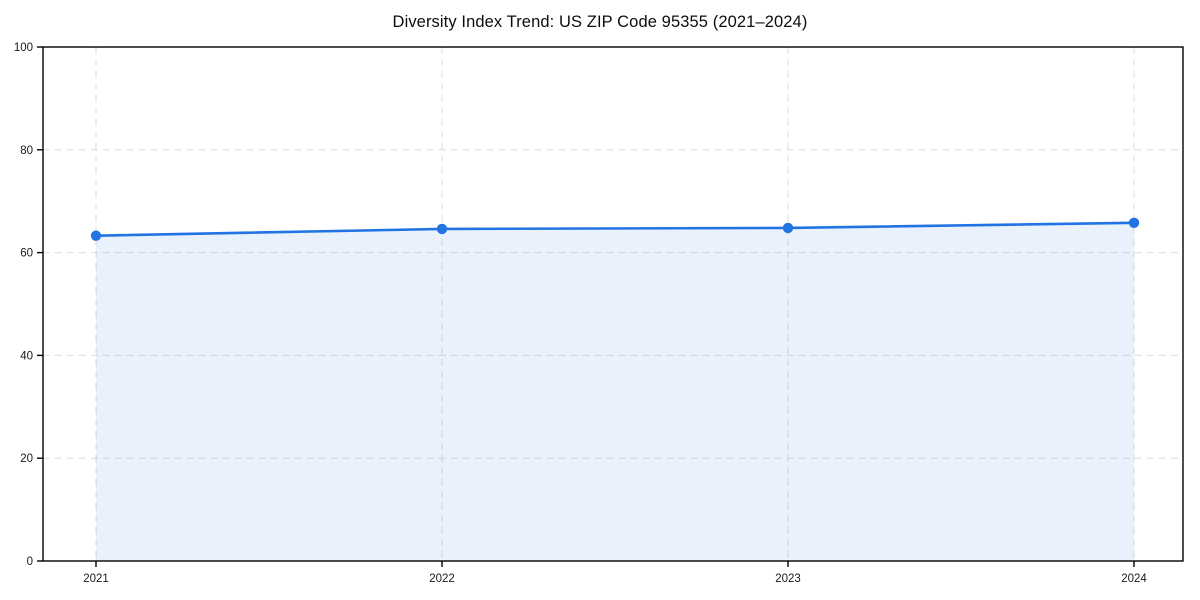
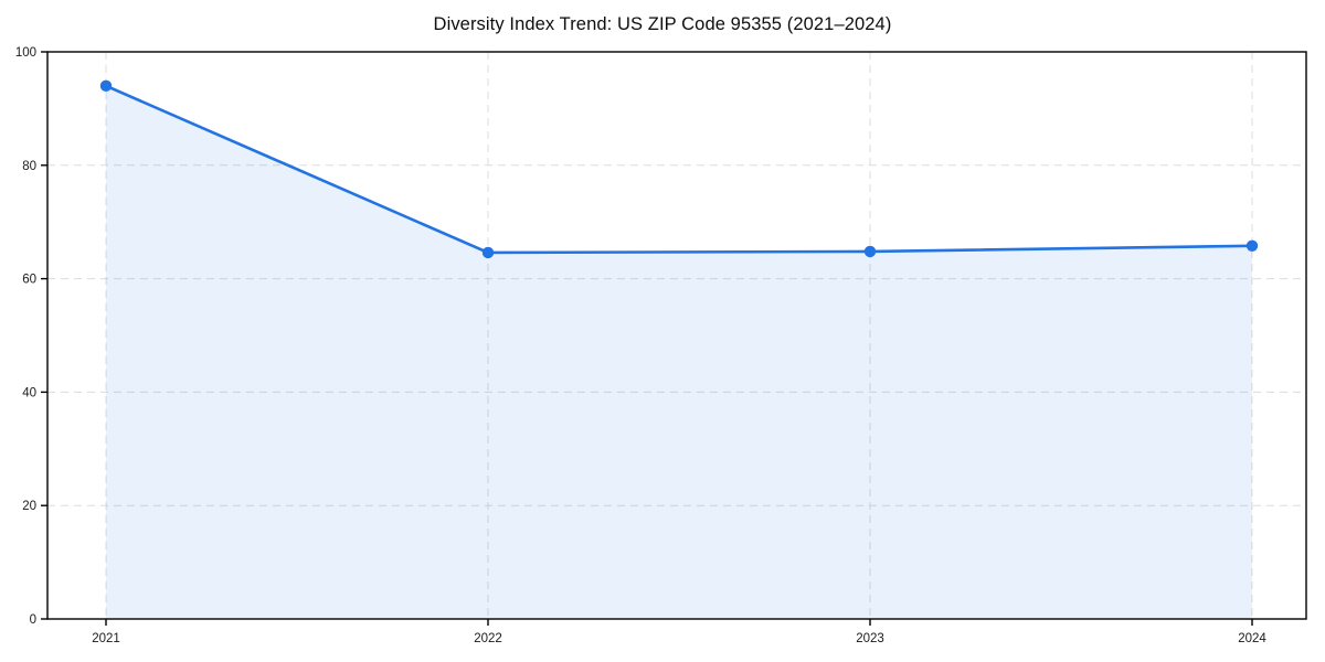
2021: 63 -> 94
